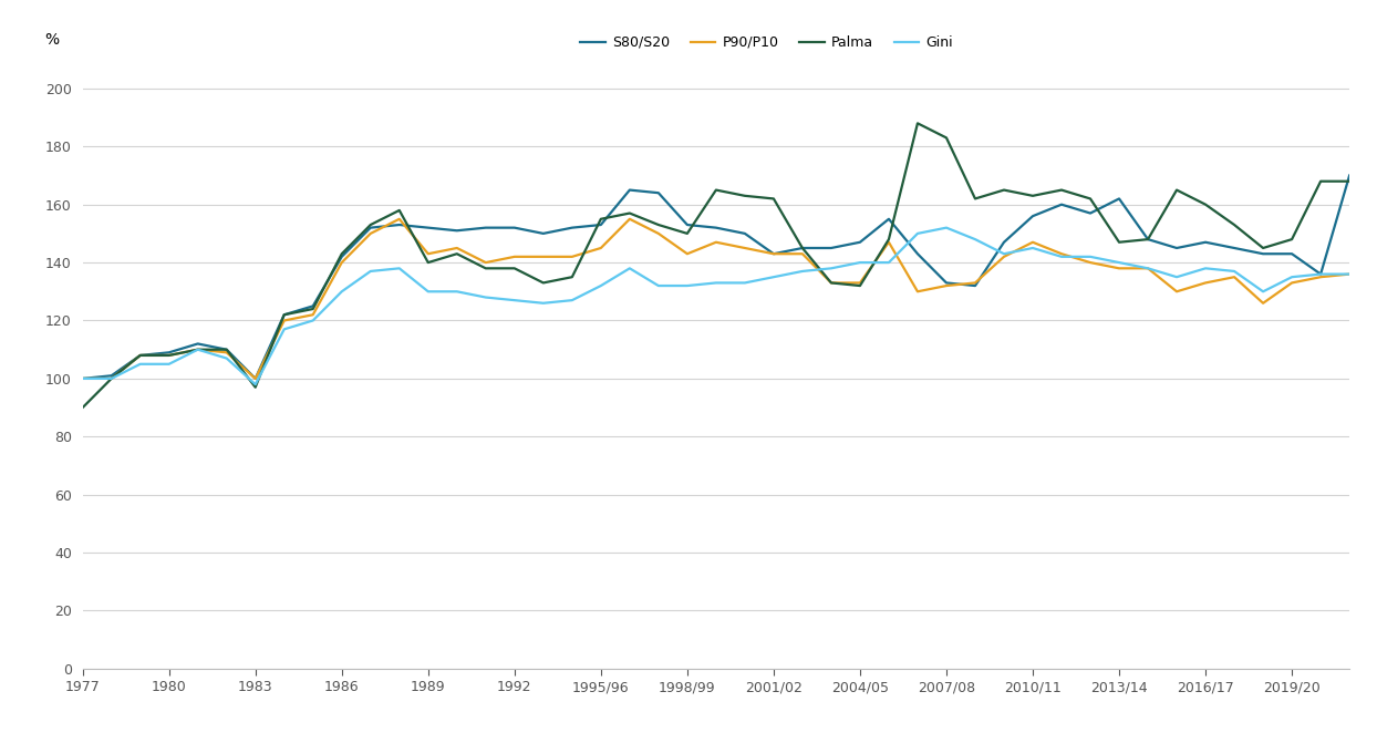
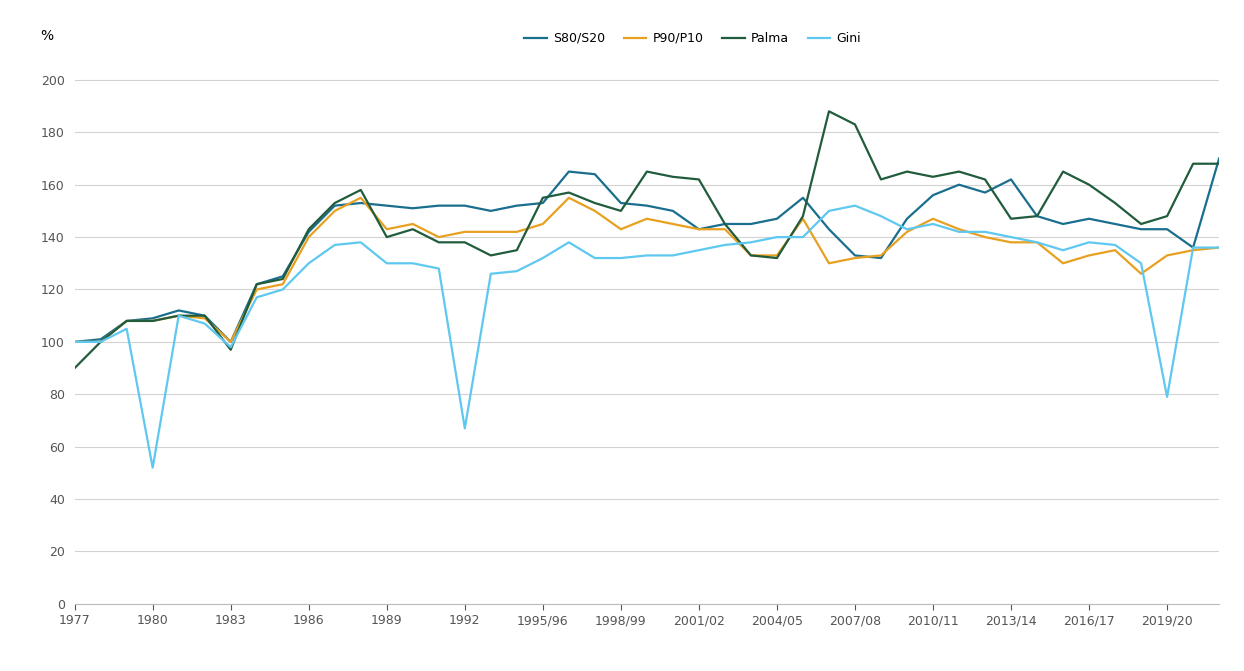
Gini/1980: 105 -> 52
Gini/1992: 127 -> 67
Gini/2019/20: 135 -> 79
